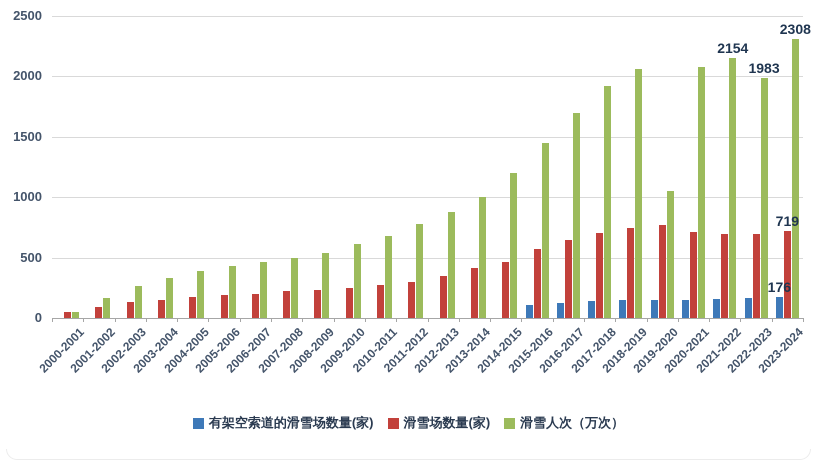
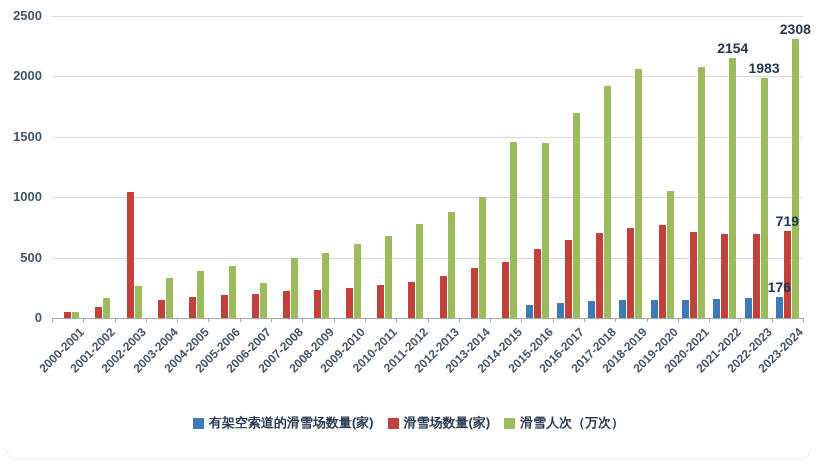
滑雪场数量(家)/2002-2003: 130 -> 1040
滑雪人次（万次）/2006-2007: 460 -> 290
滑雪人次（万次）/2014-2015: 1200 -> 1460
